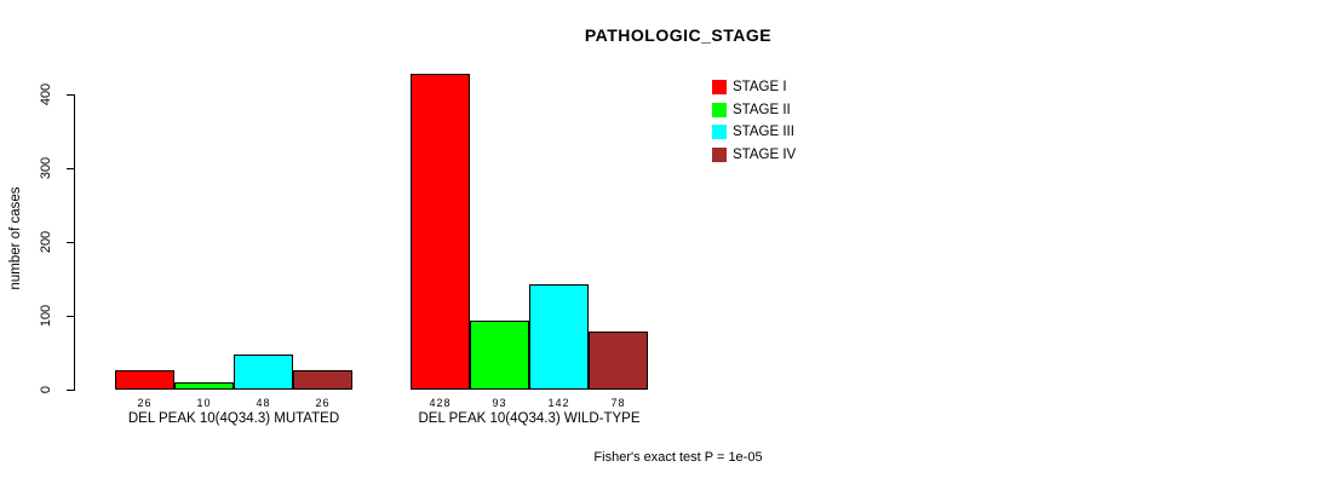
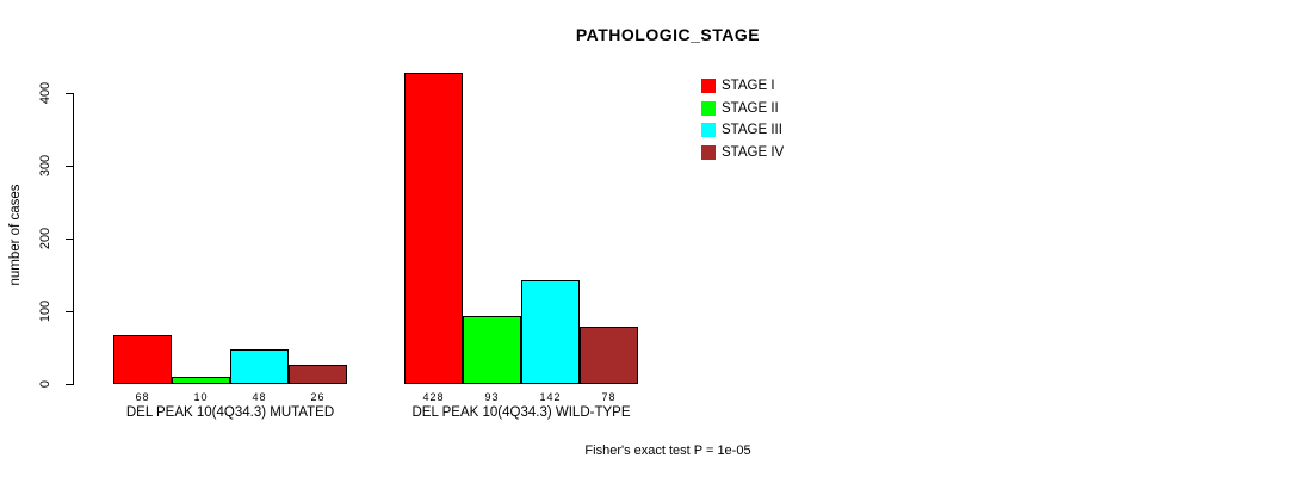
STAGE I/DEL PEAK 10(4Q34.3) MUTATED: 26 -> 68
